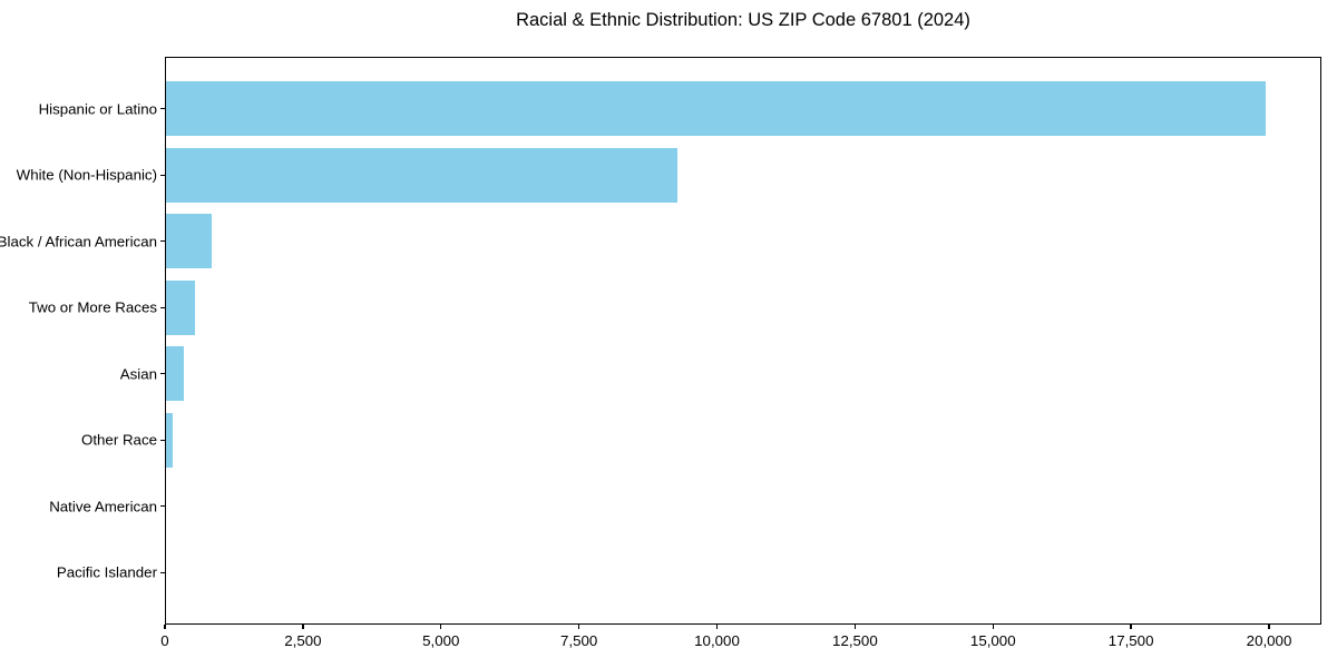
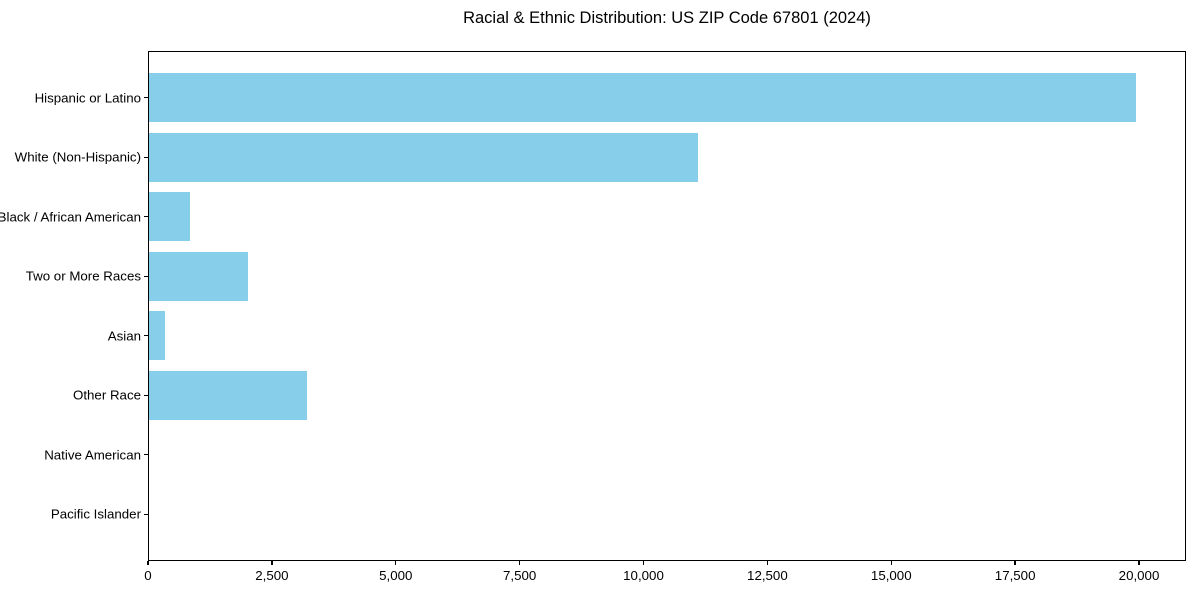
White (Non-Hispanic): 9300 -> 11100
Two or More Races: 500 -> 2000
Other Race: 100 -> 3200
